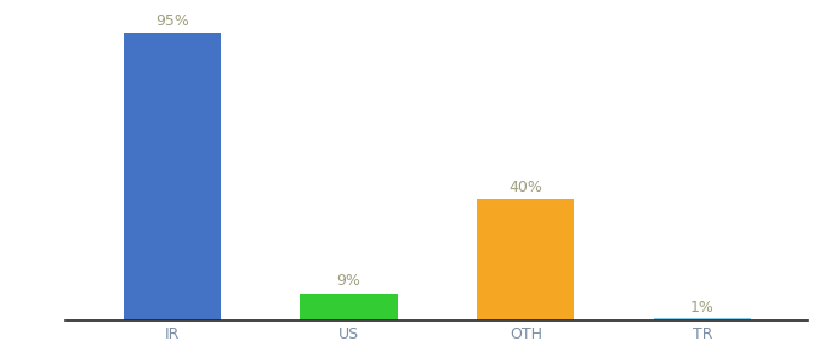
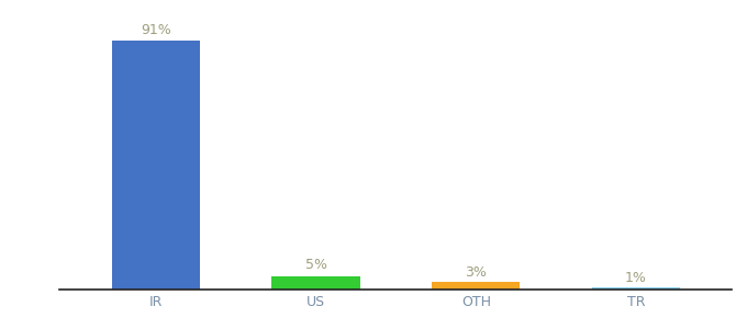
IR: 95% -> 91%
US: 9% -> 5%
OTH: 40% -> 3%
